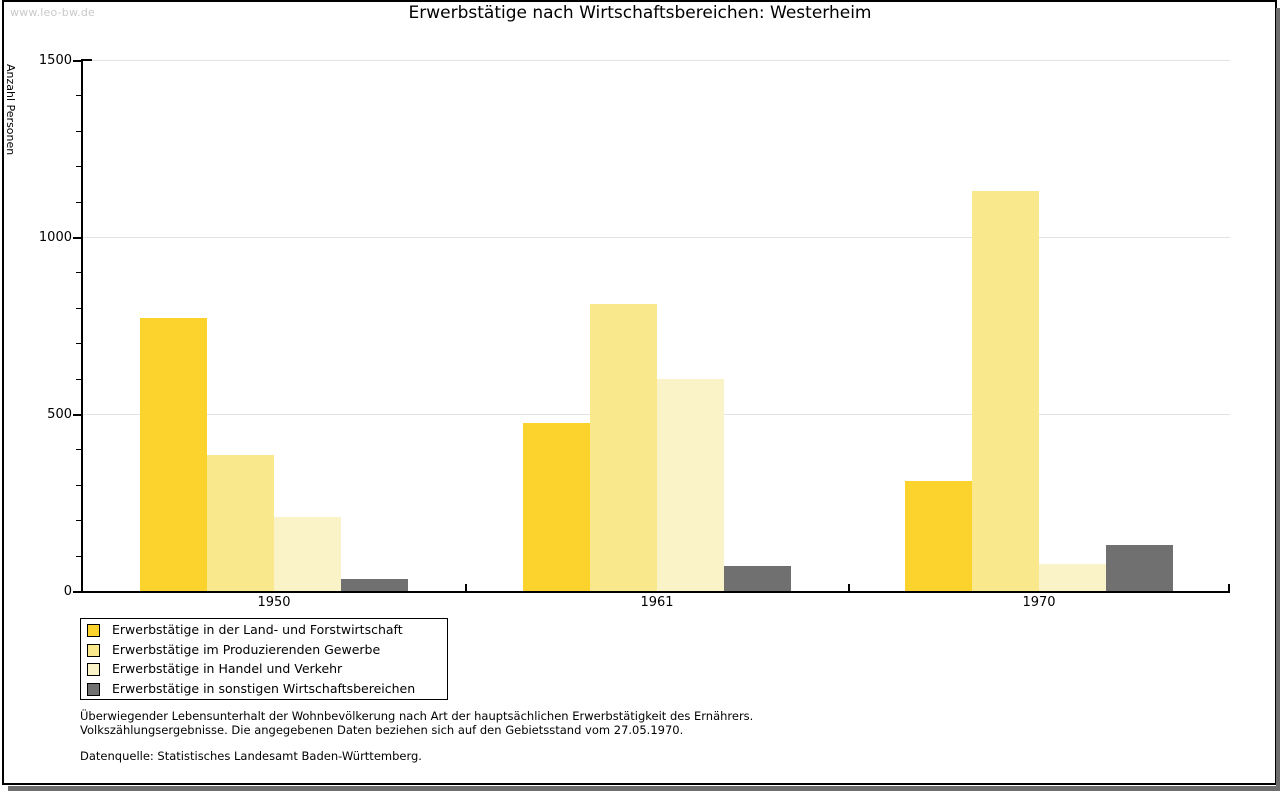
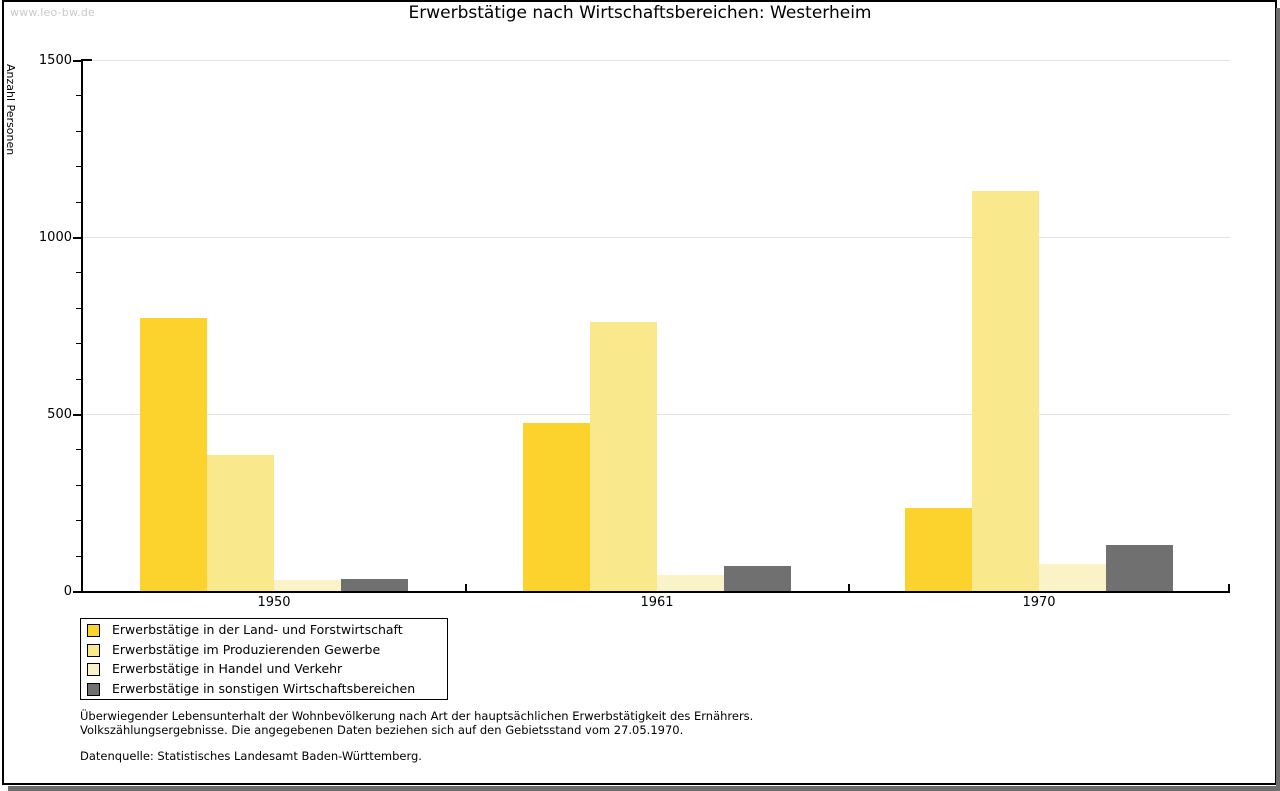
Erwerbstätige in Handel und Verkehr/1950: 210 -> 30
Erwerbstätige im Produzierenden Gewerbe/1961: 810 -> 760
Erwerbstätige in Handel und Verkehr/1961: 600 -> 40
Erwerbstätige in der Land- und Forstwirtschaft/1970: 310 -> 240
